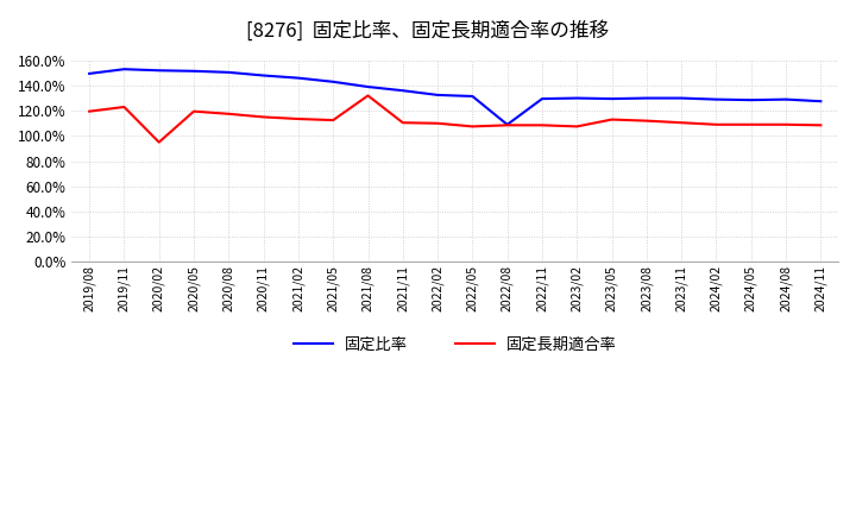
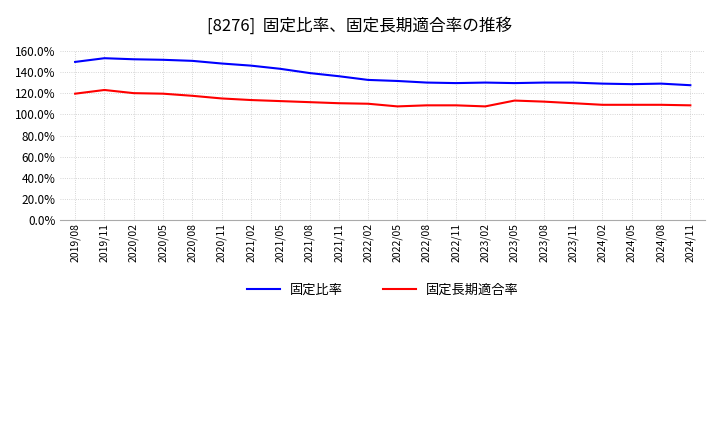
固定長期適合率/2020/02: 95% -> 120%
固定長期適合率/2021/08: 132% -> 112%
固定比率/2022/08: 109% -> 130%
